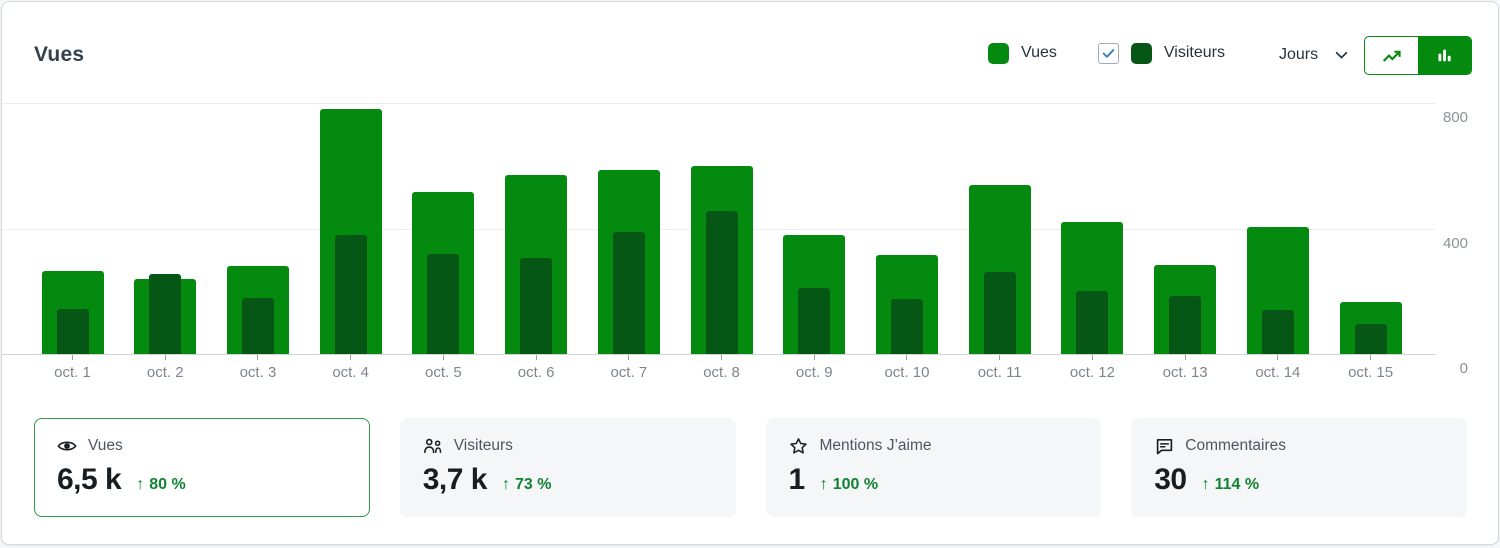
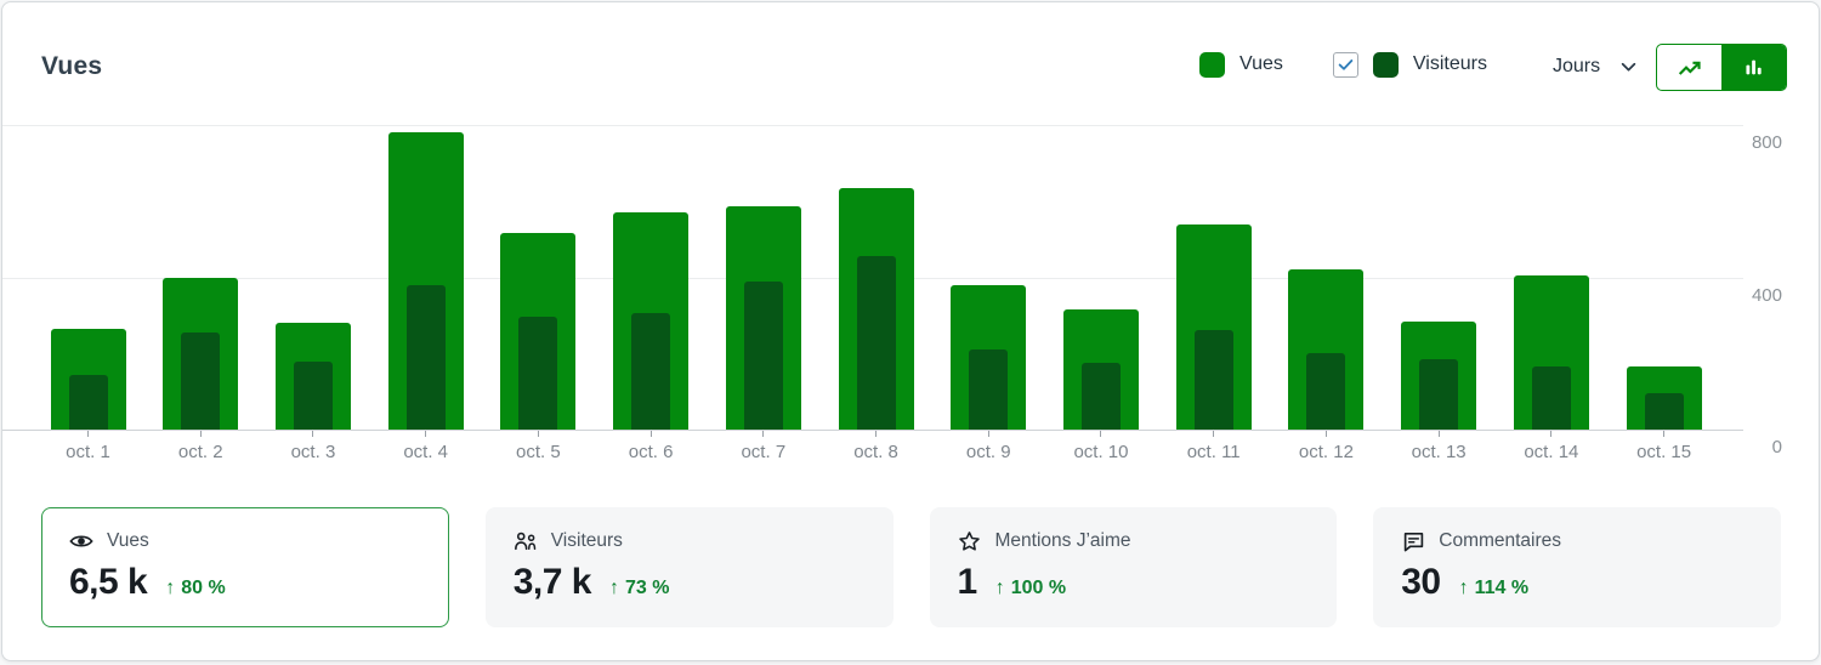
Vues/oct. 2: 240 -> 400
Visiteurs/oct. 5: 320 -> 300
Vues/oct. 8: 600 -> 640
Visiteurs/oct. 14: 140 -> 160
